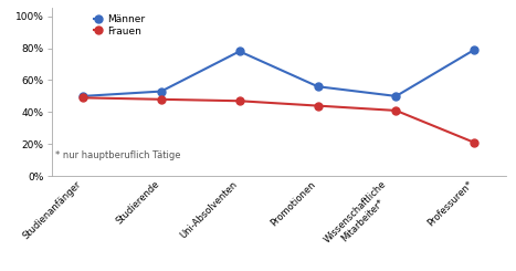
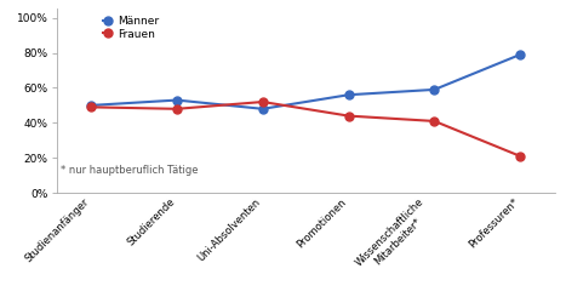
Männer/Uni-Absolventen: 78% -> 48%
Frauen/Uni-Absolventen: 47% -> 52%
Männer/Wissenschaftliche Mitarbeiter*: 50% -> 59%
